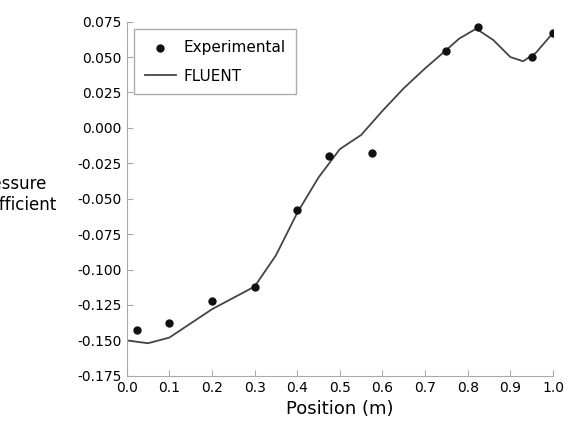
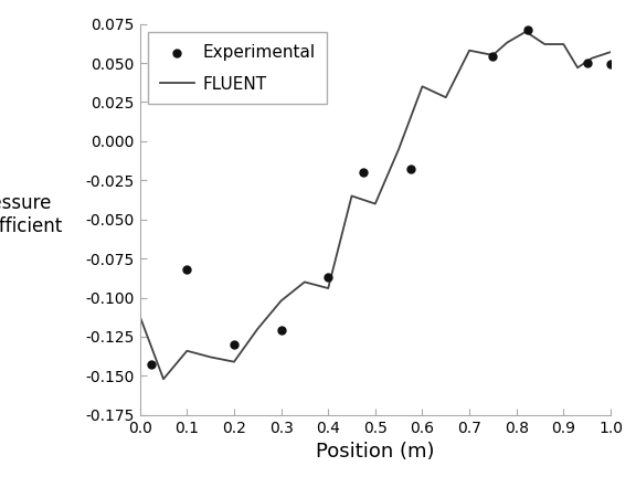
FLUENT/0.0: -0.150 -> -0.112
Experimental/0.1: -0.138 -> -0.082
FLUENT/0.1: -0.148 -> -0.134
Experimental/0.2: -0.122 -> -0.130
FLUENT/0.2: -0.128 -> -0.141
Experimental/0.3: -0.112 -> -0.121
FLUENT/0.3: -0.112 -> -0.102
Experimental/0.4: -0.058 -> -0.087
FLUENT/0.4: -0.060 -> -0.094
FLUENT/0.5: -0.015 -> -0.040
FLUENT/0.6: 0.012 -> 0.035
FLUENT/0.7: 0.042 -> 0.058
FLUENT/0.9: 0.050 -> 0.062
Experimental/1.0: 0.067 -> 0.049
FLUENT/1.0: 0.067 -> 0.057
